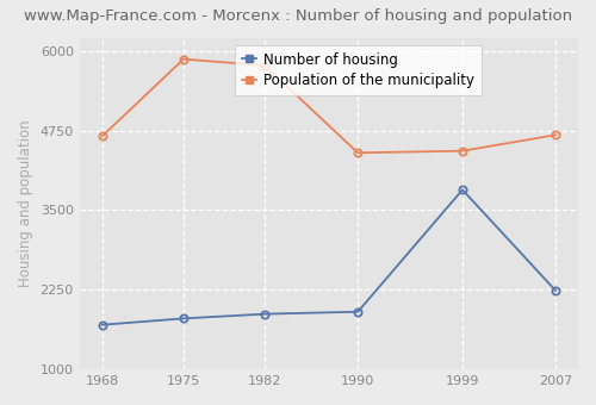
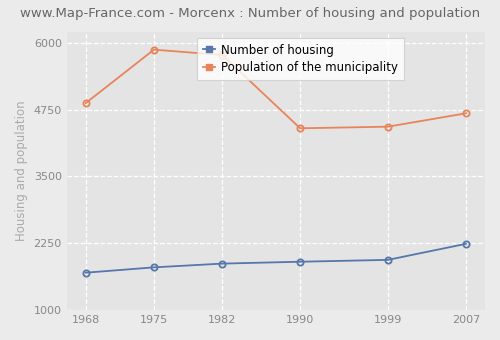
Population of the municipality/1968: 4660 -> 4870
Number of housing/1999: 3820 -> 1940
